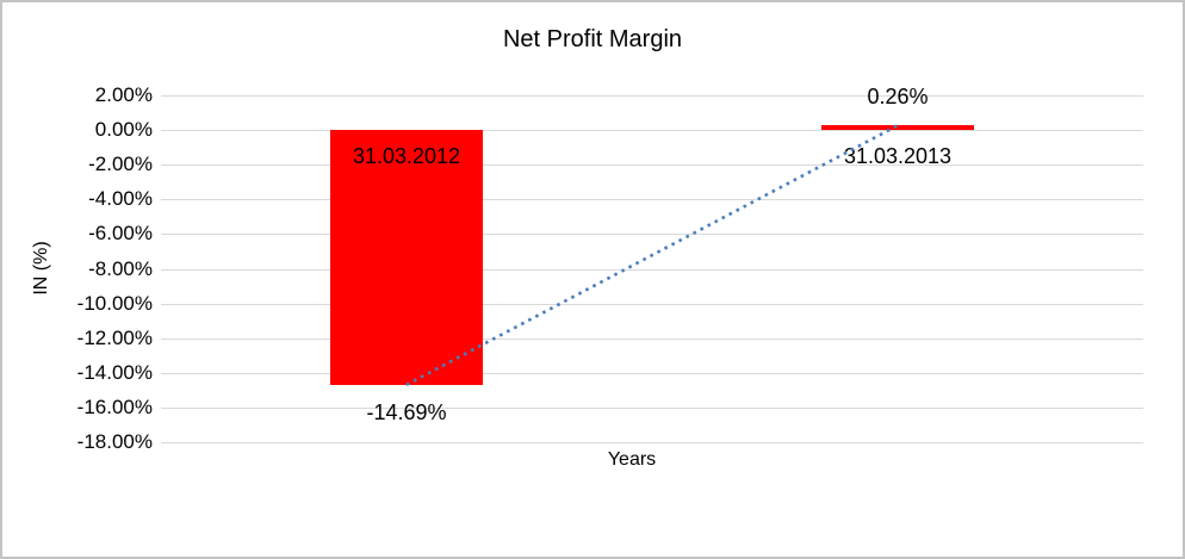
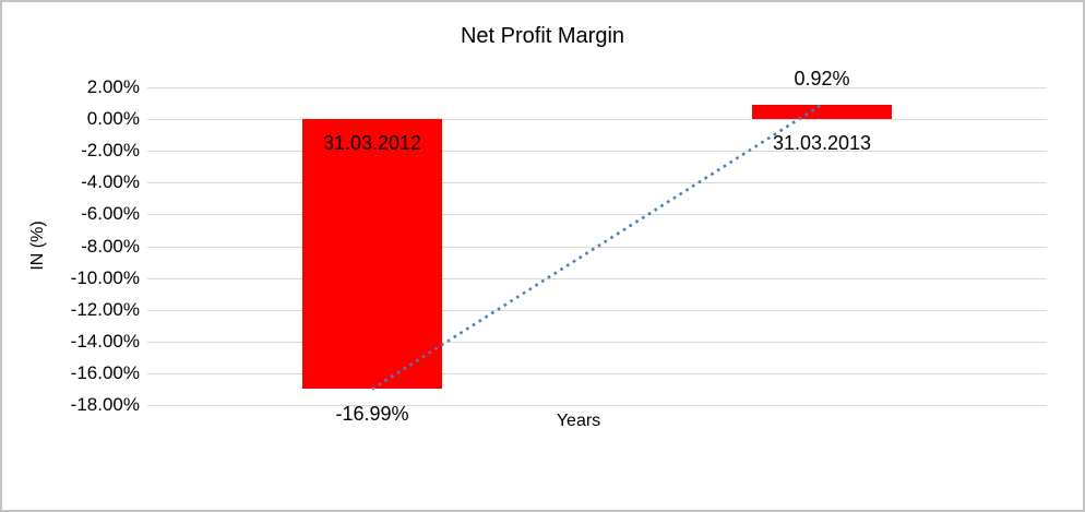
31.03.2012: -14.69% -> -16.99%
31.03.2013: 0.26% -> 0.92%
